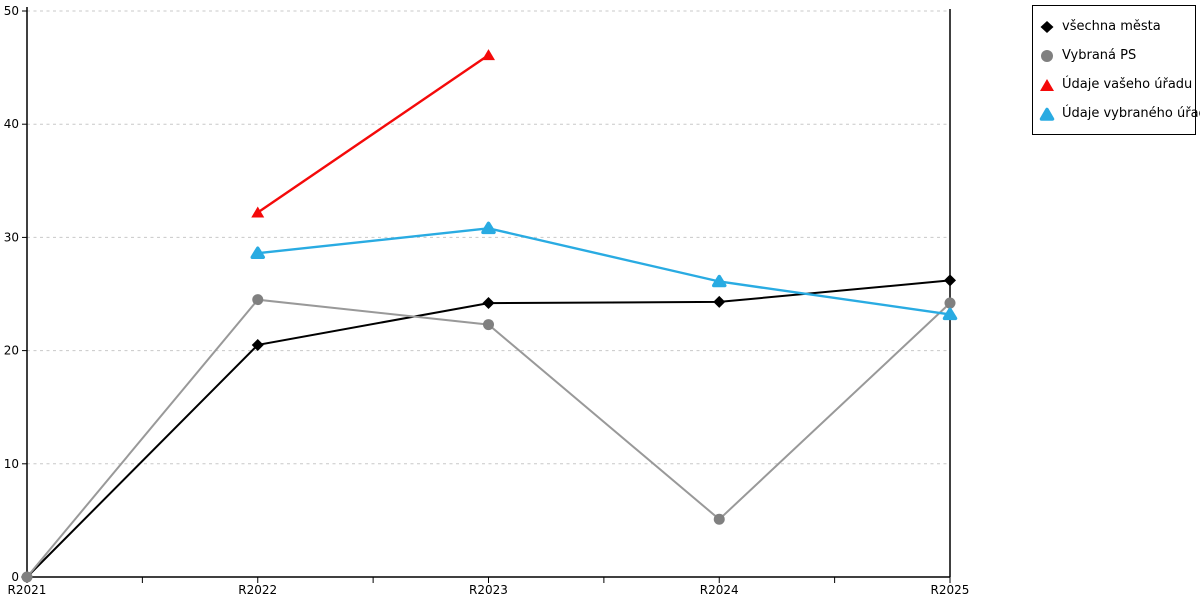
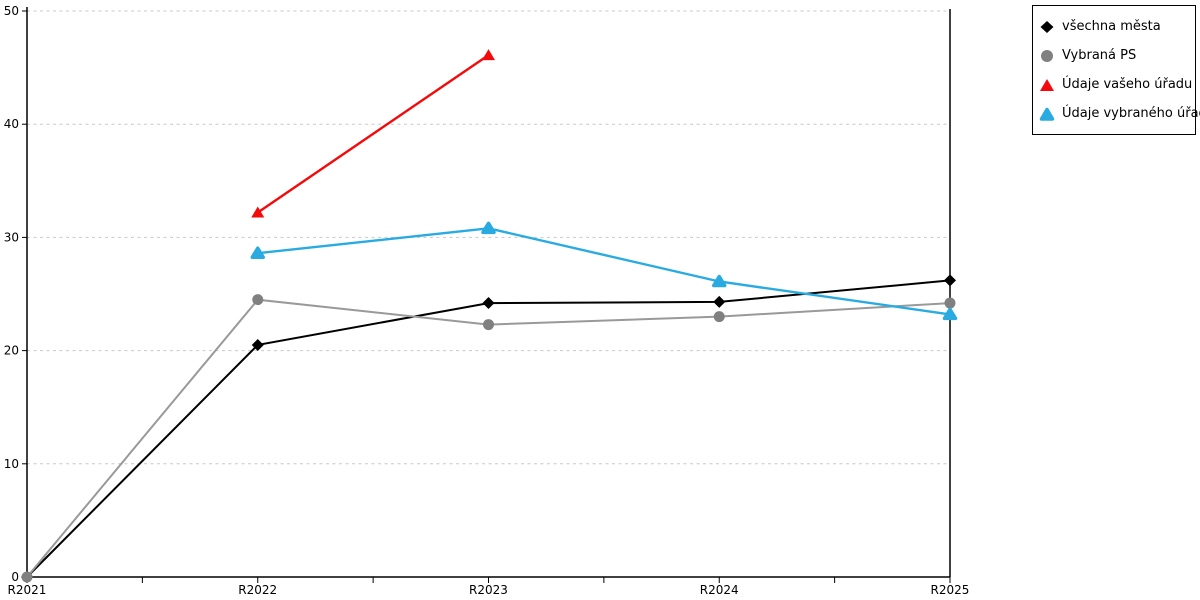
Vybraná PS/R2024: 5.1 -> 23.0
